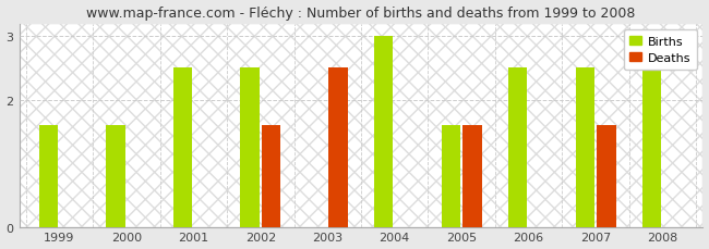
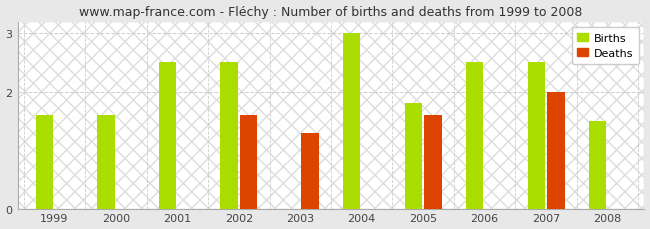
Deaths/2003: 2.5 -> 1.3
Births/2005: 1.6 -> 1.8
Deaths/2007: 1.6 -> 2.0
Births/2008: 2.5 -> 1.5
